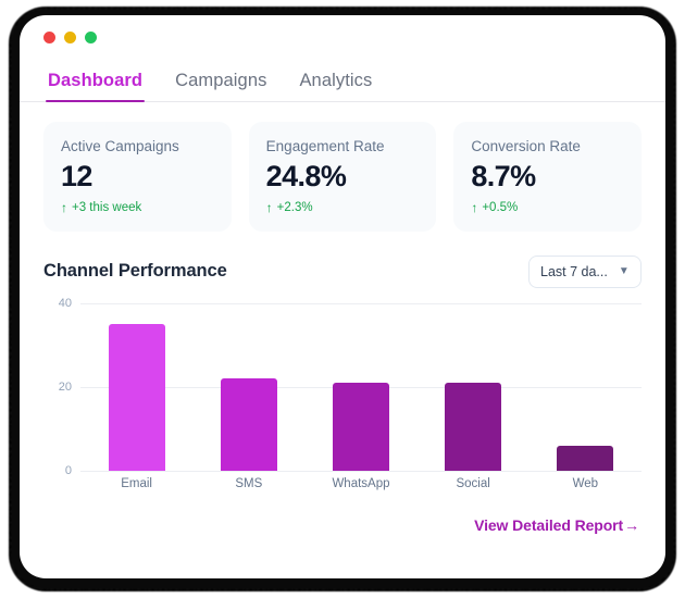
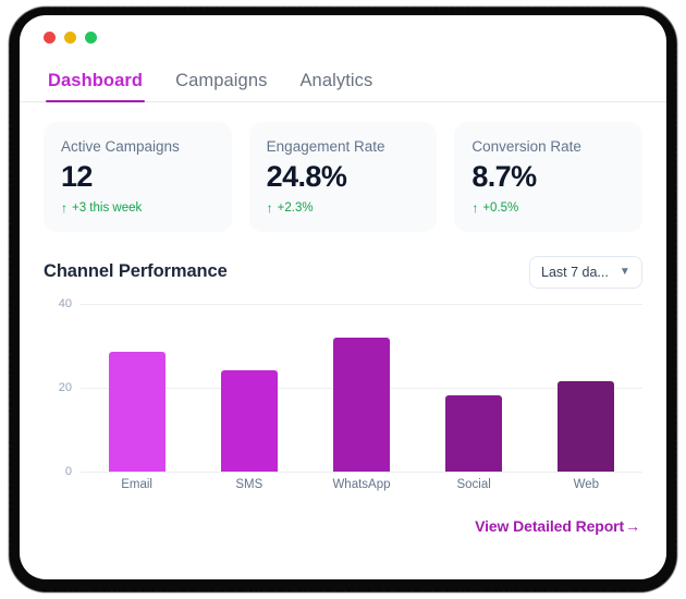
Email: 35 -> 28
SMS: 22 -> 24
WhatsApp: 21 -> 32
Social: 21 -> 18
Web: 6 -> 22
